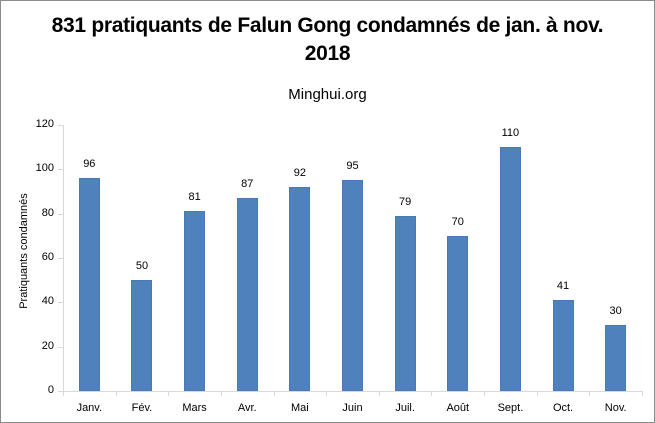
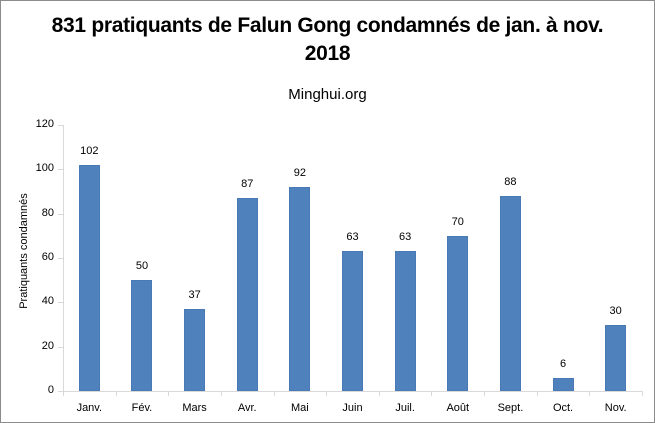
Janv.: 96 -> 102
Mars: 81 -> 37
Juin: 95 -> 63
Juil.: 79 -> 63
Sept.: 110 -> 88
Oct.: 41 -> 6
